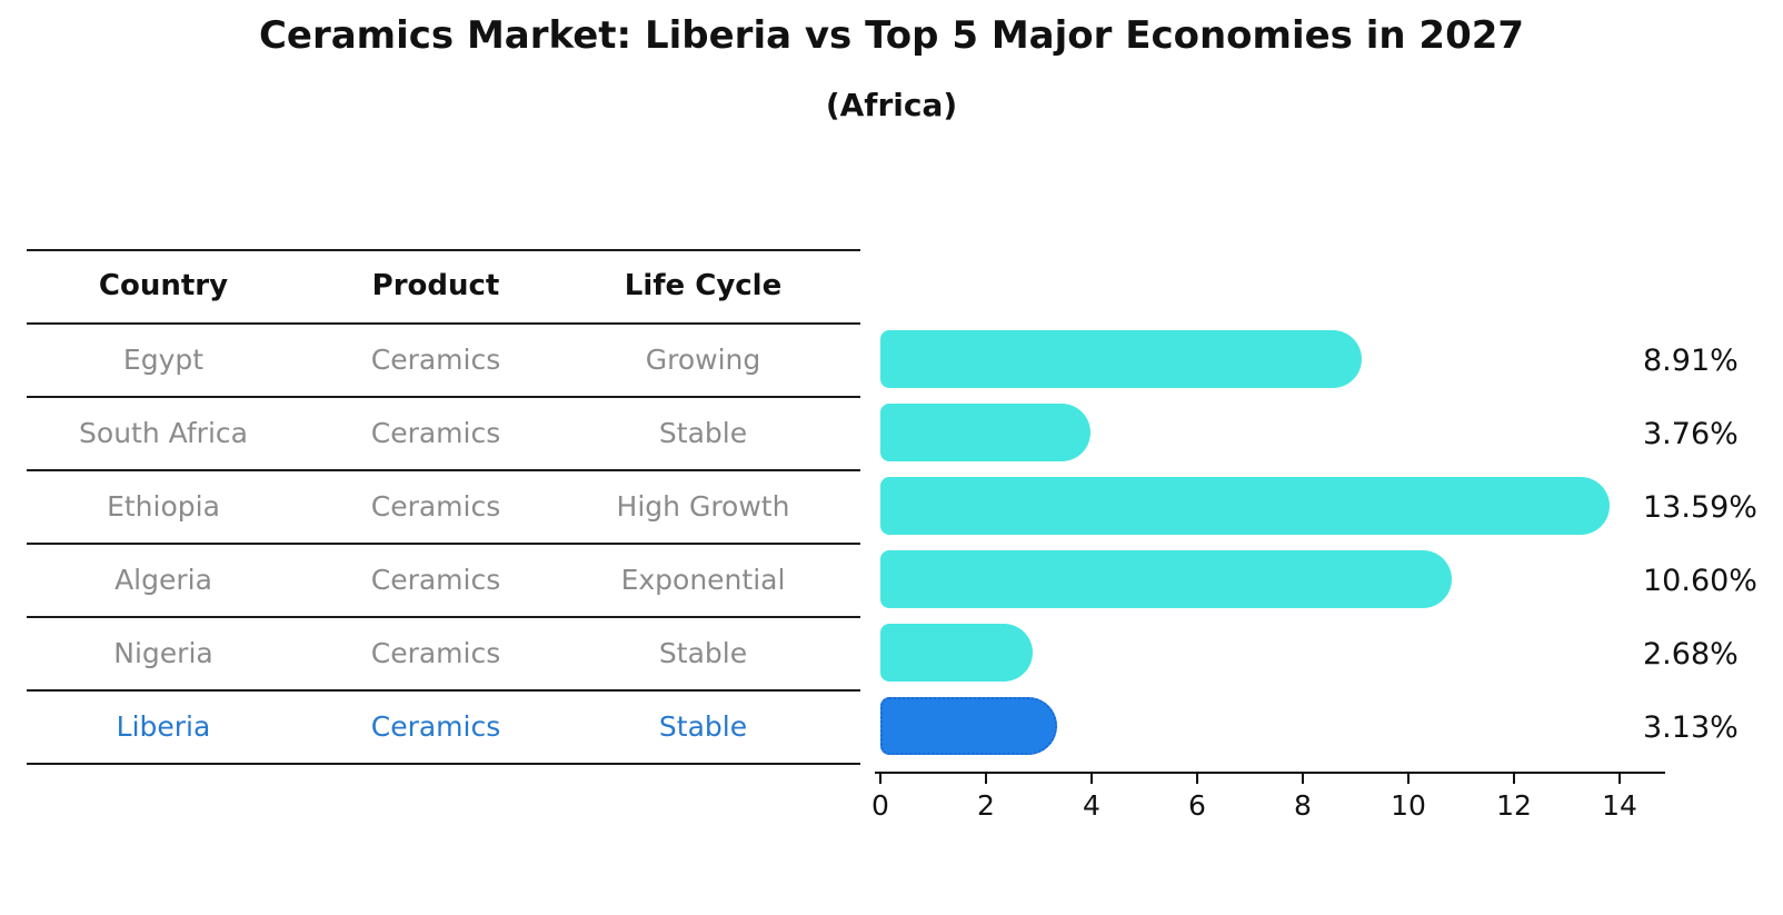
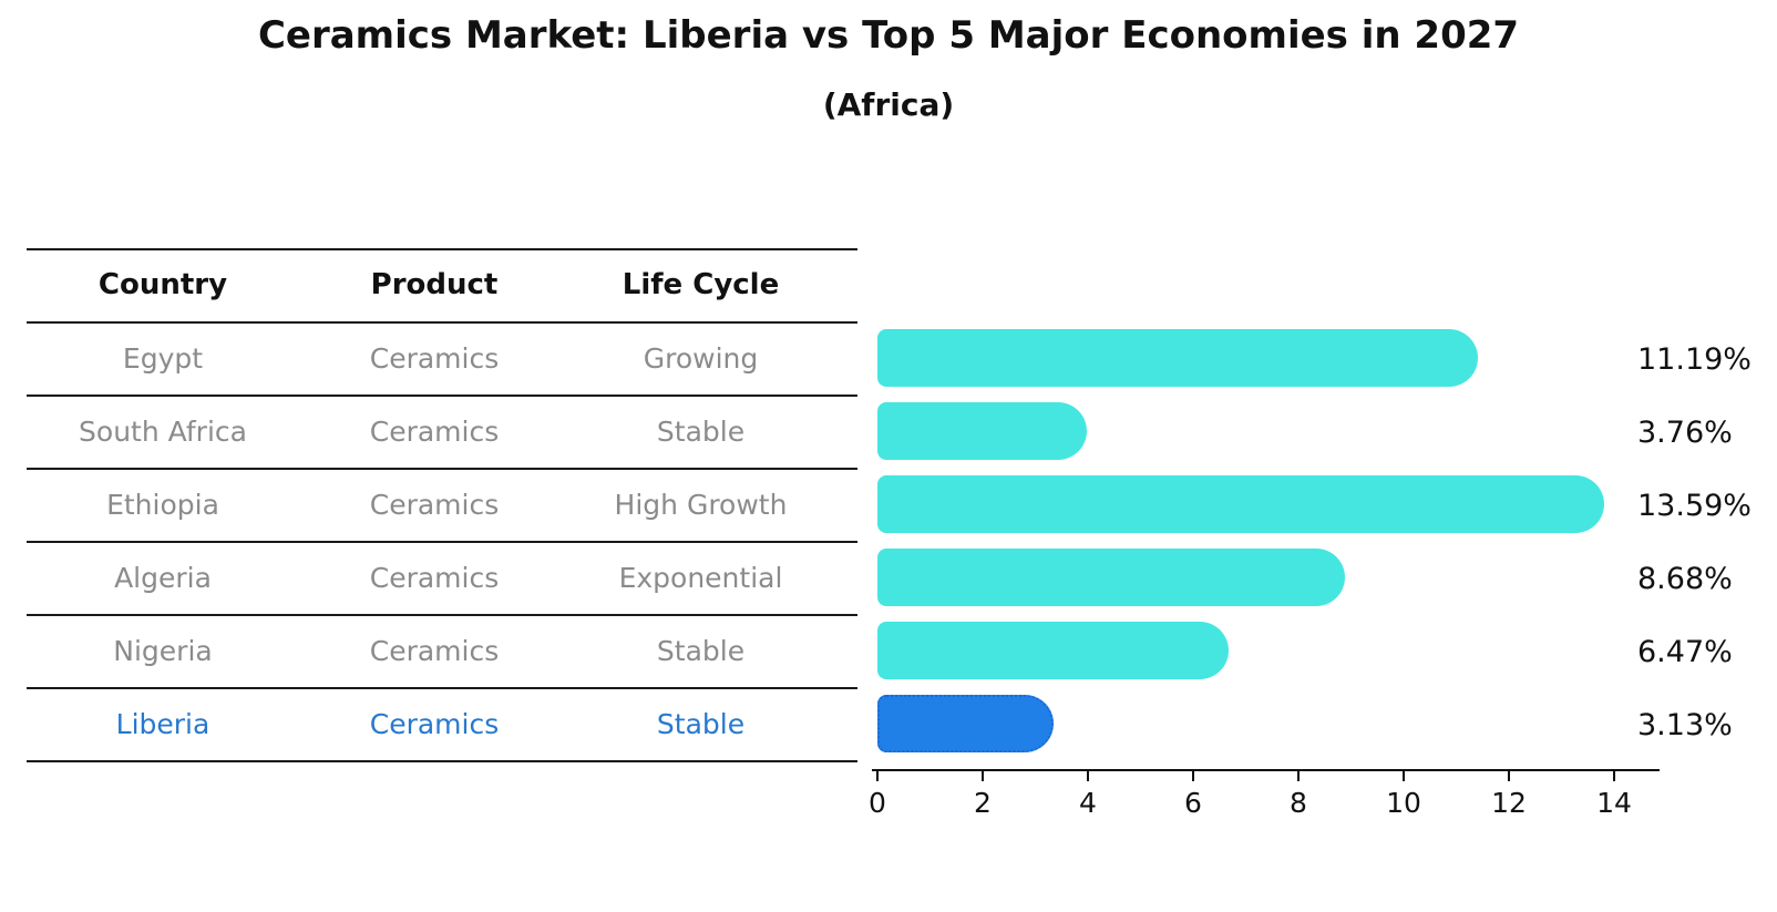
Egypt: 8.91% -> 11.19%
Algeria: 10.60% -> 8.68%
Nigeria: 2.68% -> 6.47%
